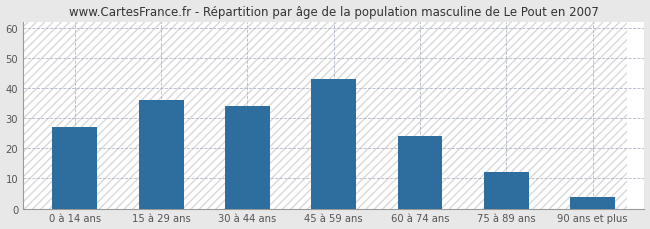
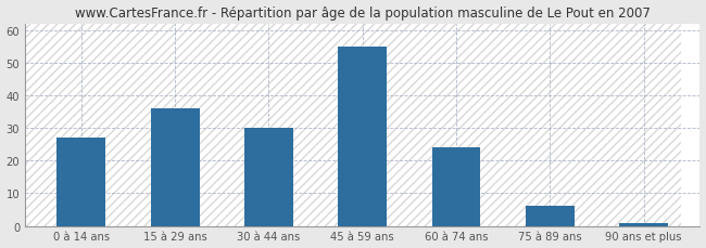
30 à 44 ans: 34 -> 30
45 à 59 ans: 43 -> 55
75 à 89 ans: 12 -> 6
90 ans et plus: 4 -> 1
